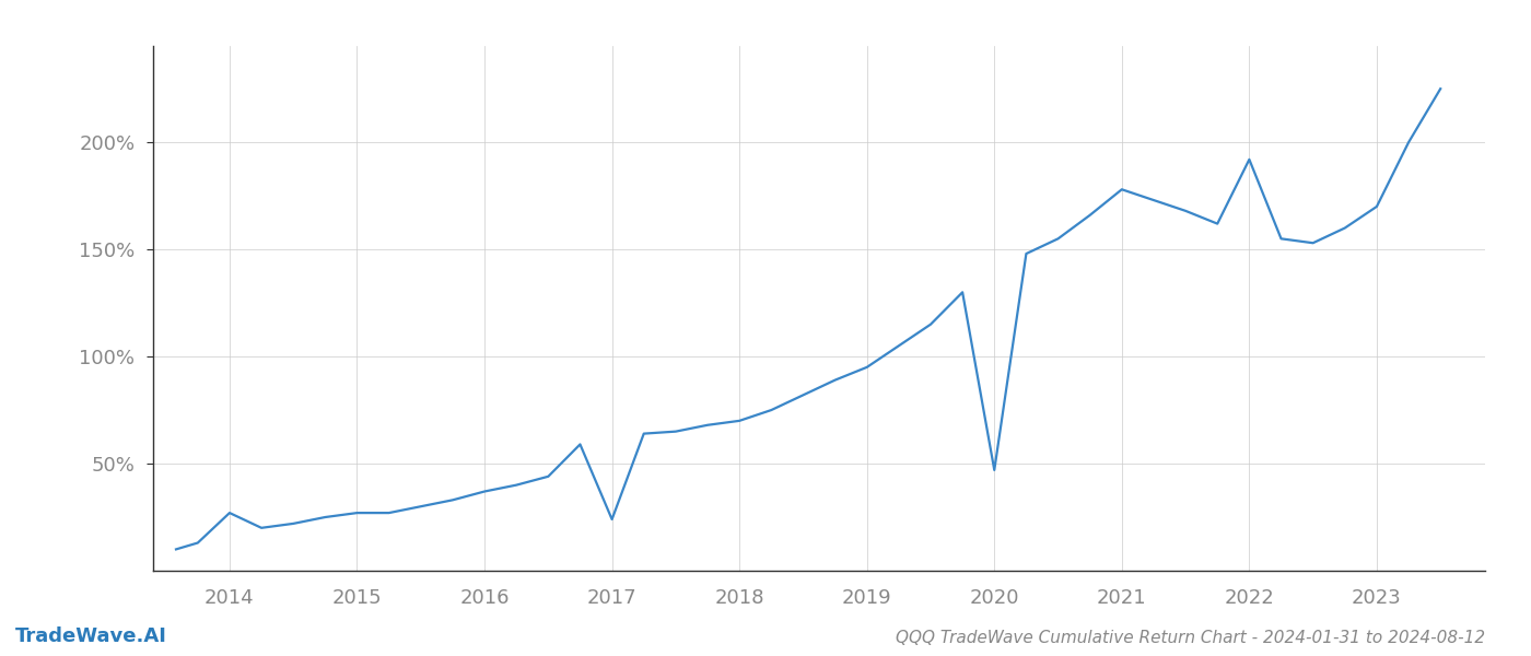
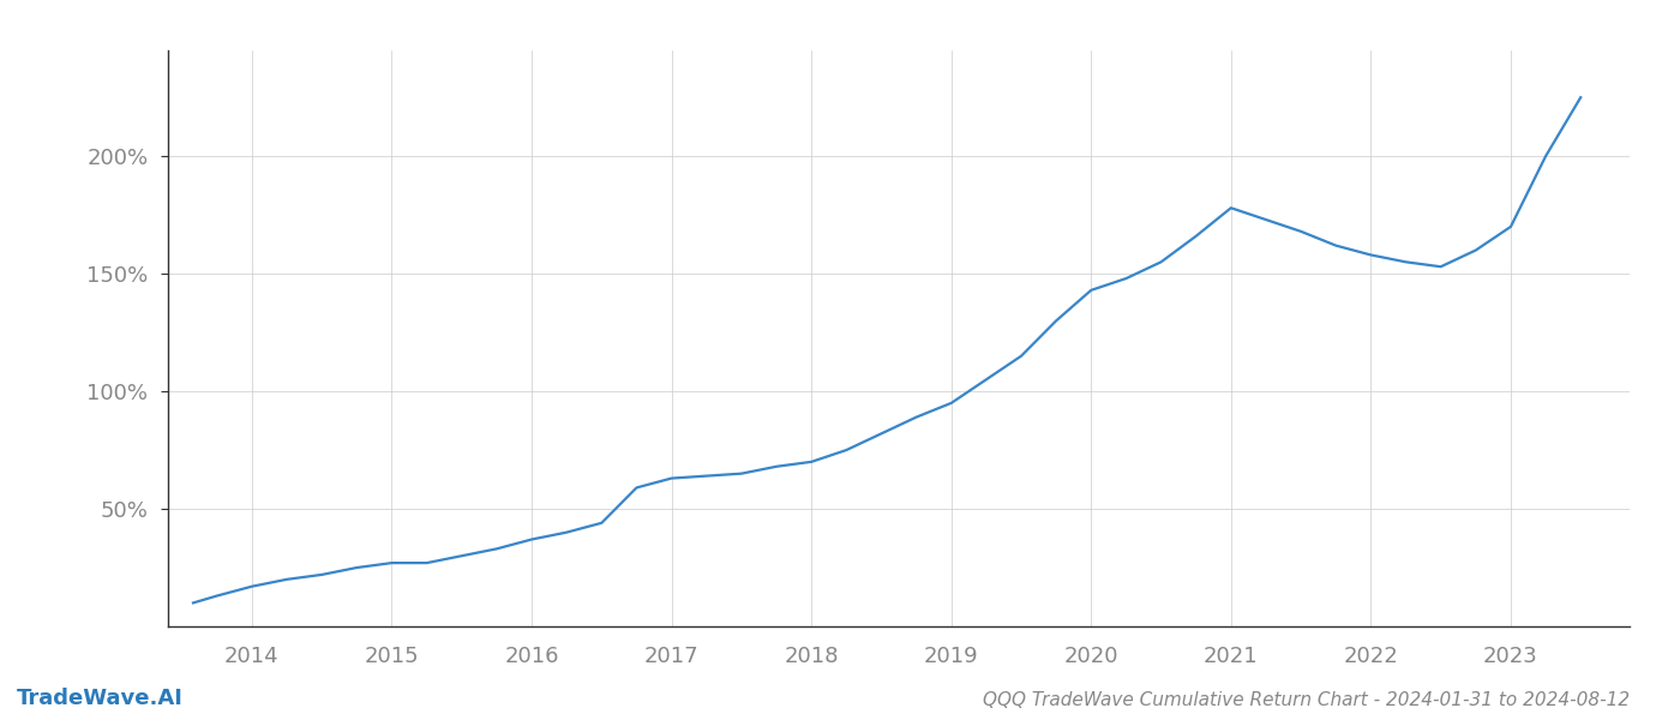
2014: 27% -> 17%
2017: 24% -> 63%
2020: 47% -> 143%
2022: 192% -> 158%
